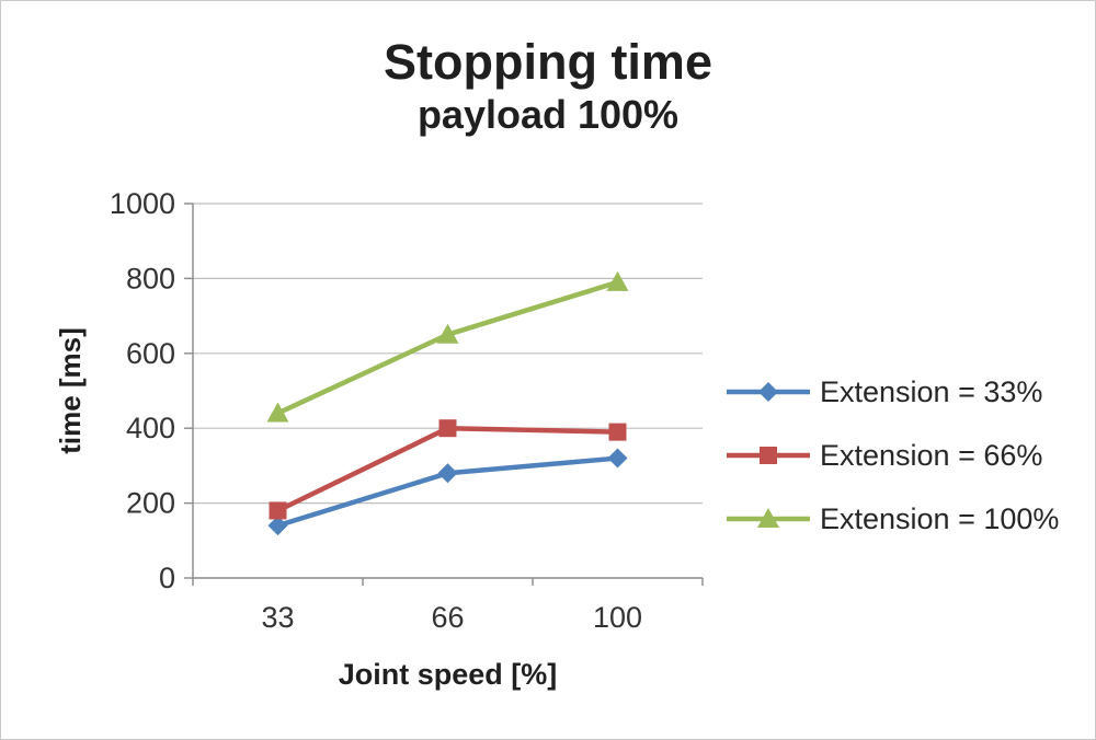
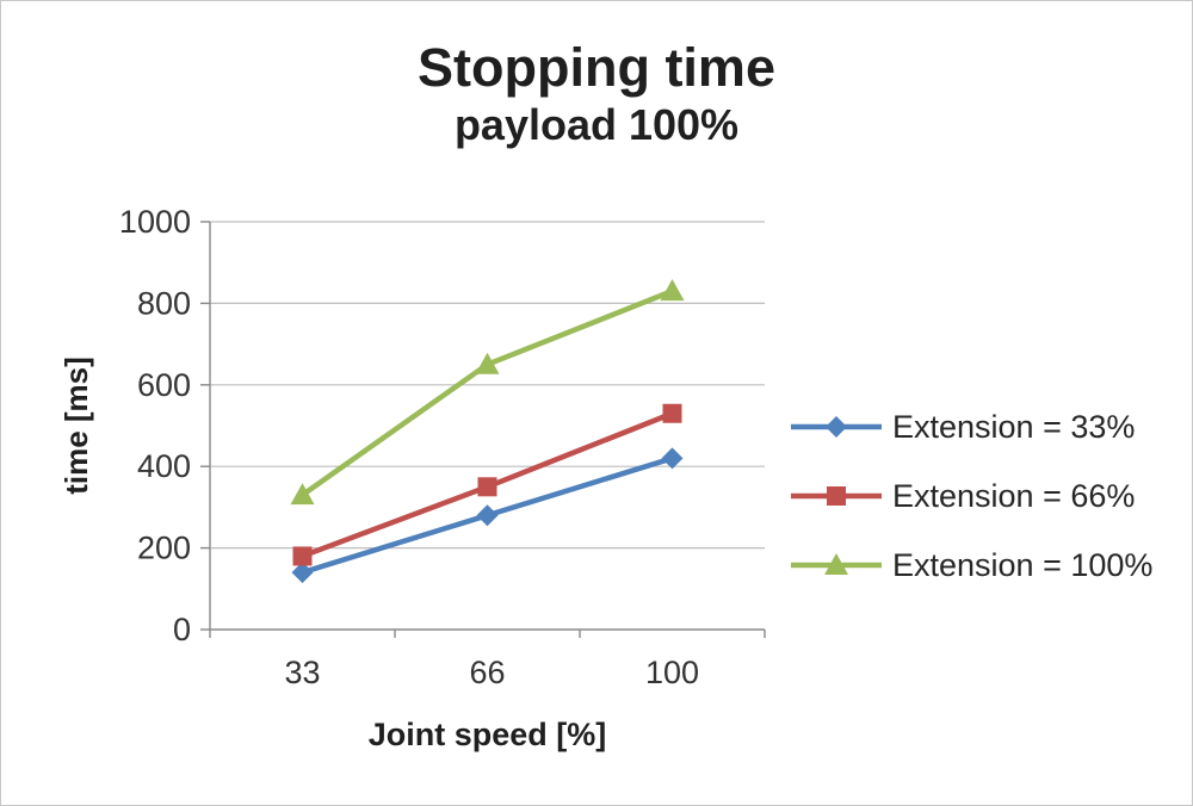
Extension = 100%/33: 440 -> 330
Extension = 66%/66: 400 -> 350
Extension = 33%/100: 320 -> 420
Extension = 66%/100: 390 -> 530
Extension = 100%/100: 790 -> 830
